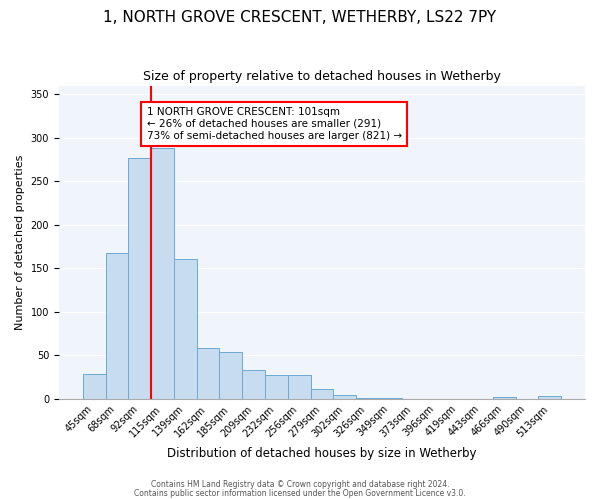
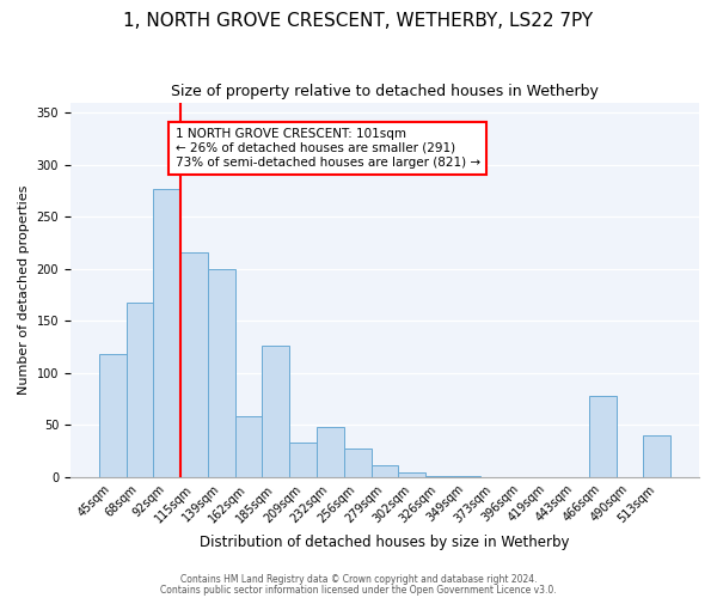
45sqm: 29 -> 118
115sqm: 288 -> 216
139sqm: 161 -> 200
185sqm: 54 -> 126
232sqm: 27 -> 48
466sqm: 2 -> 78
513sqm: 3 -> 40
